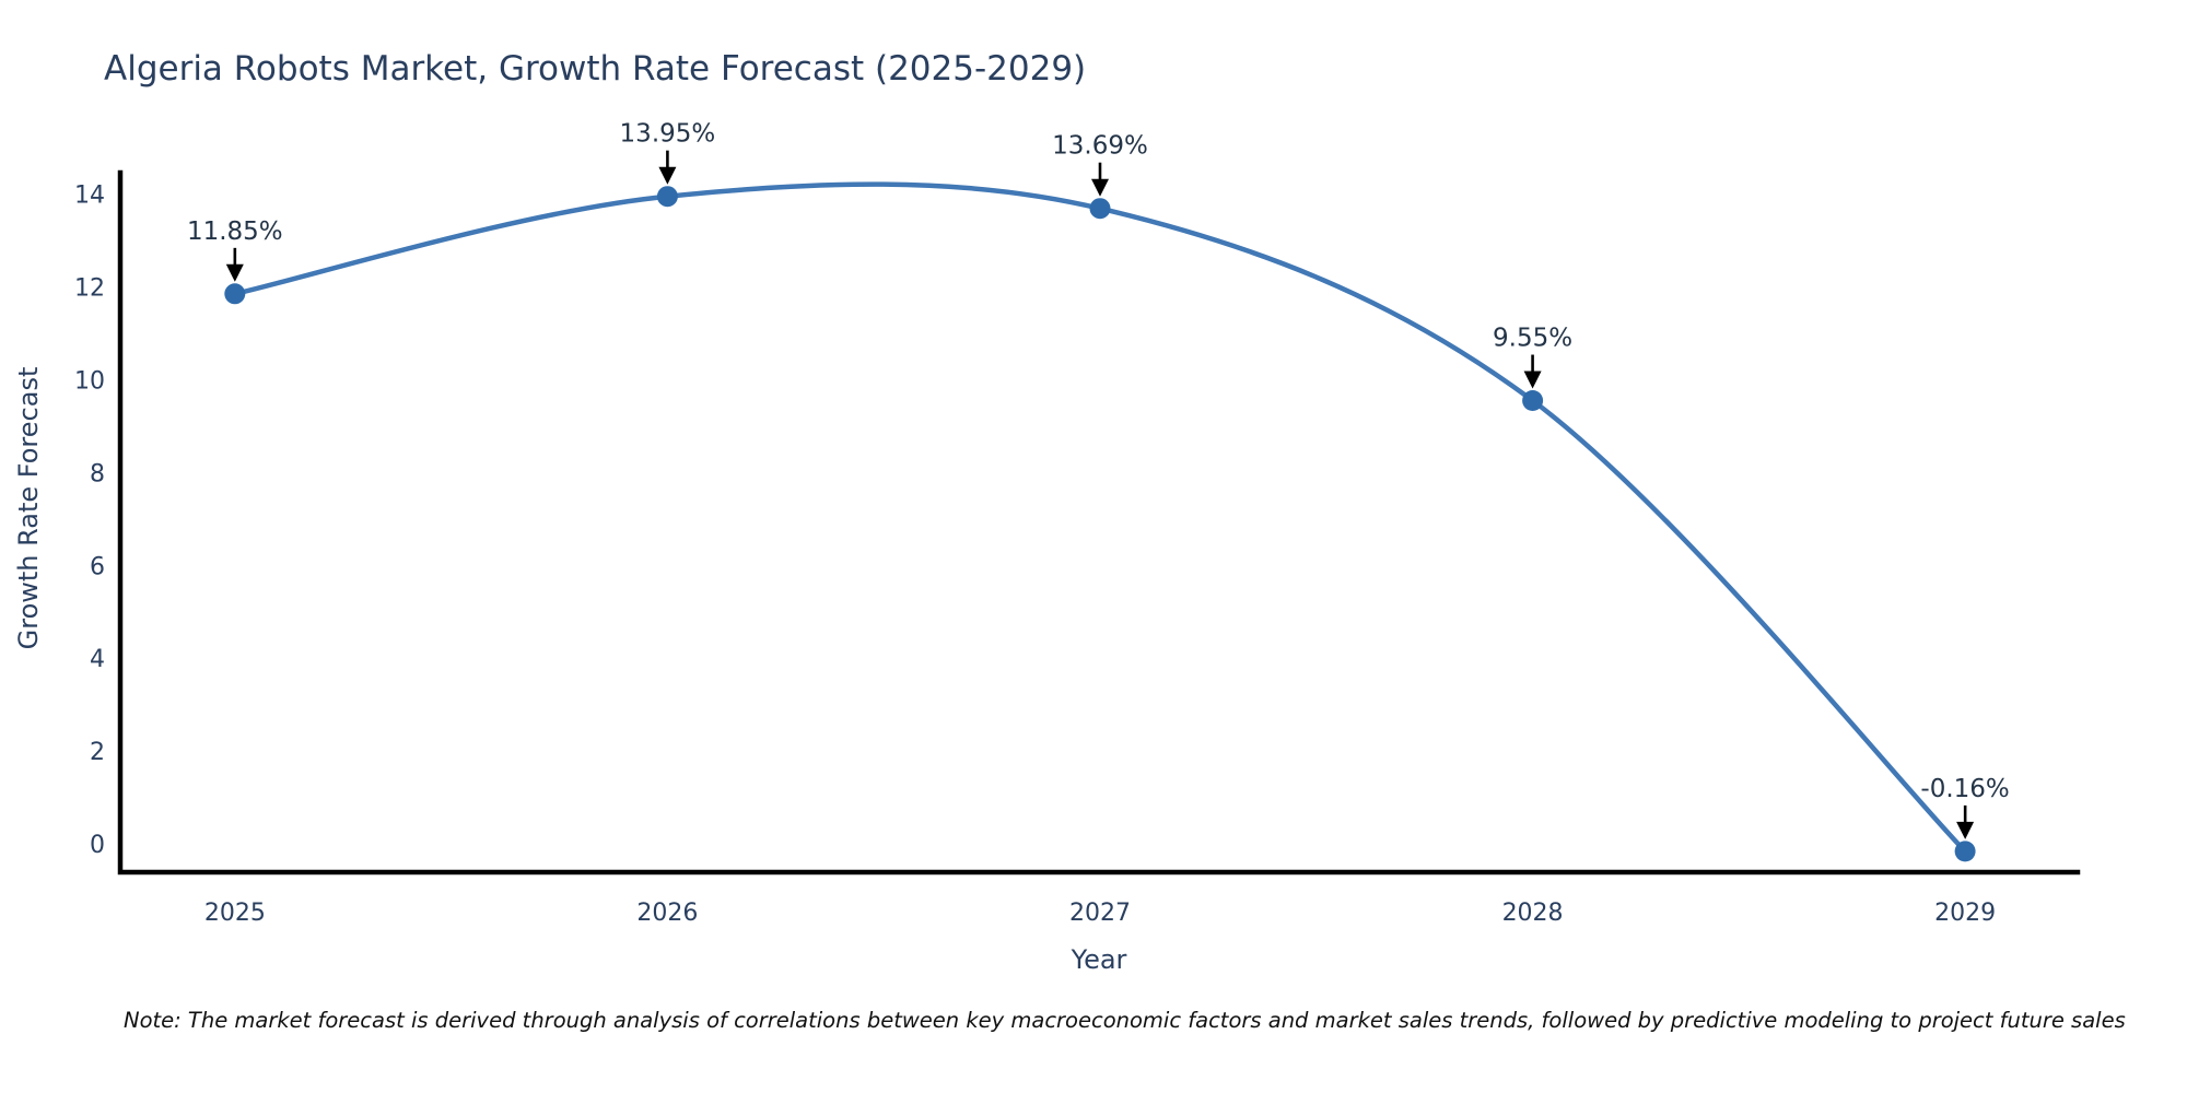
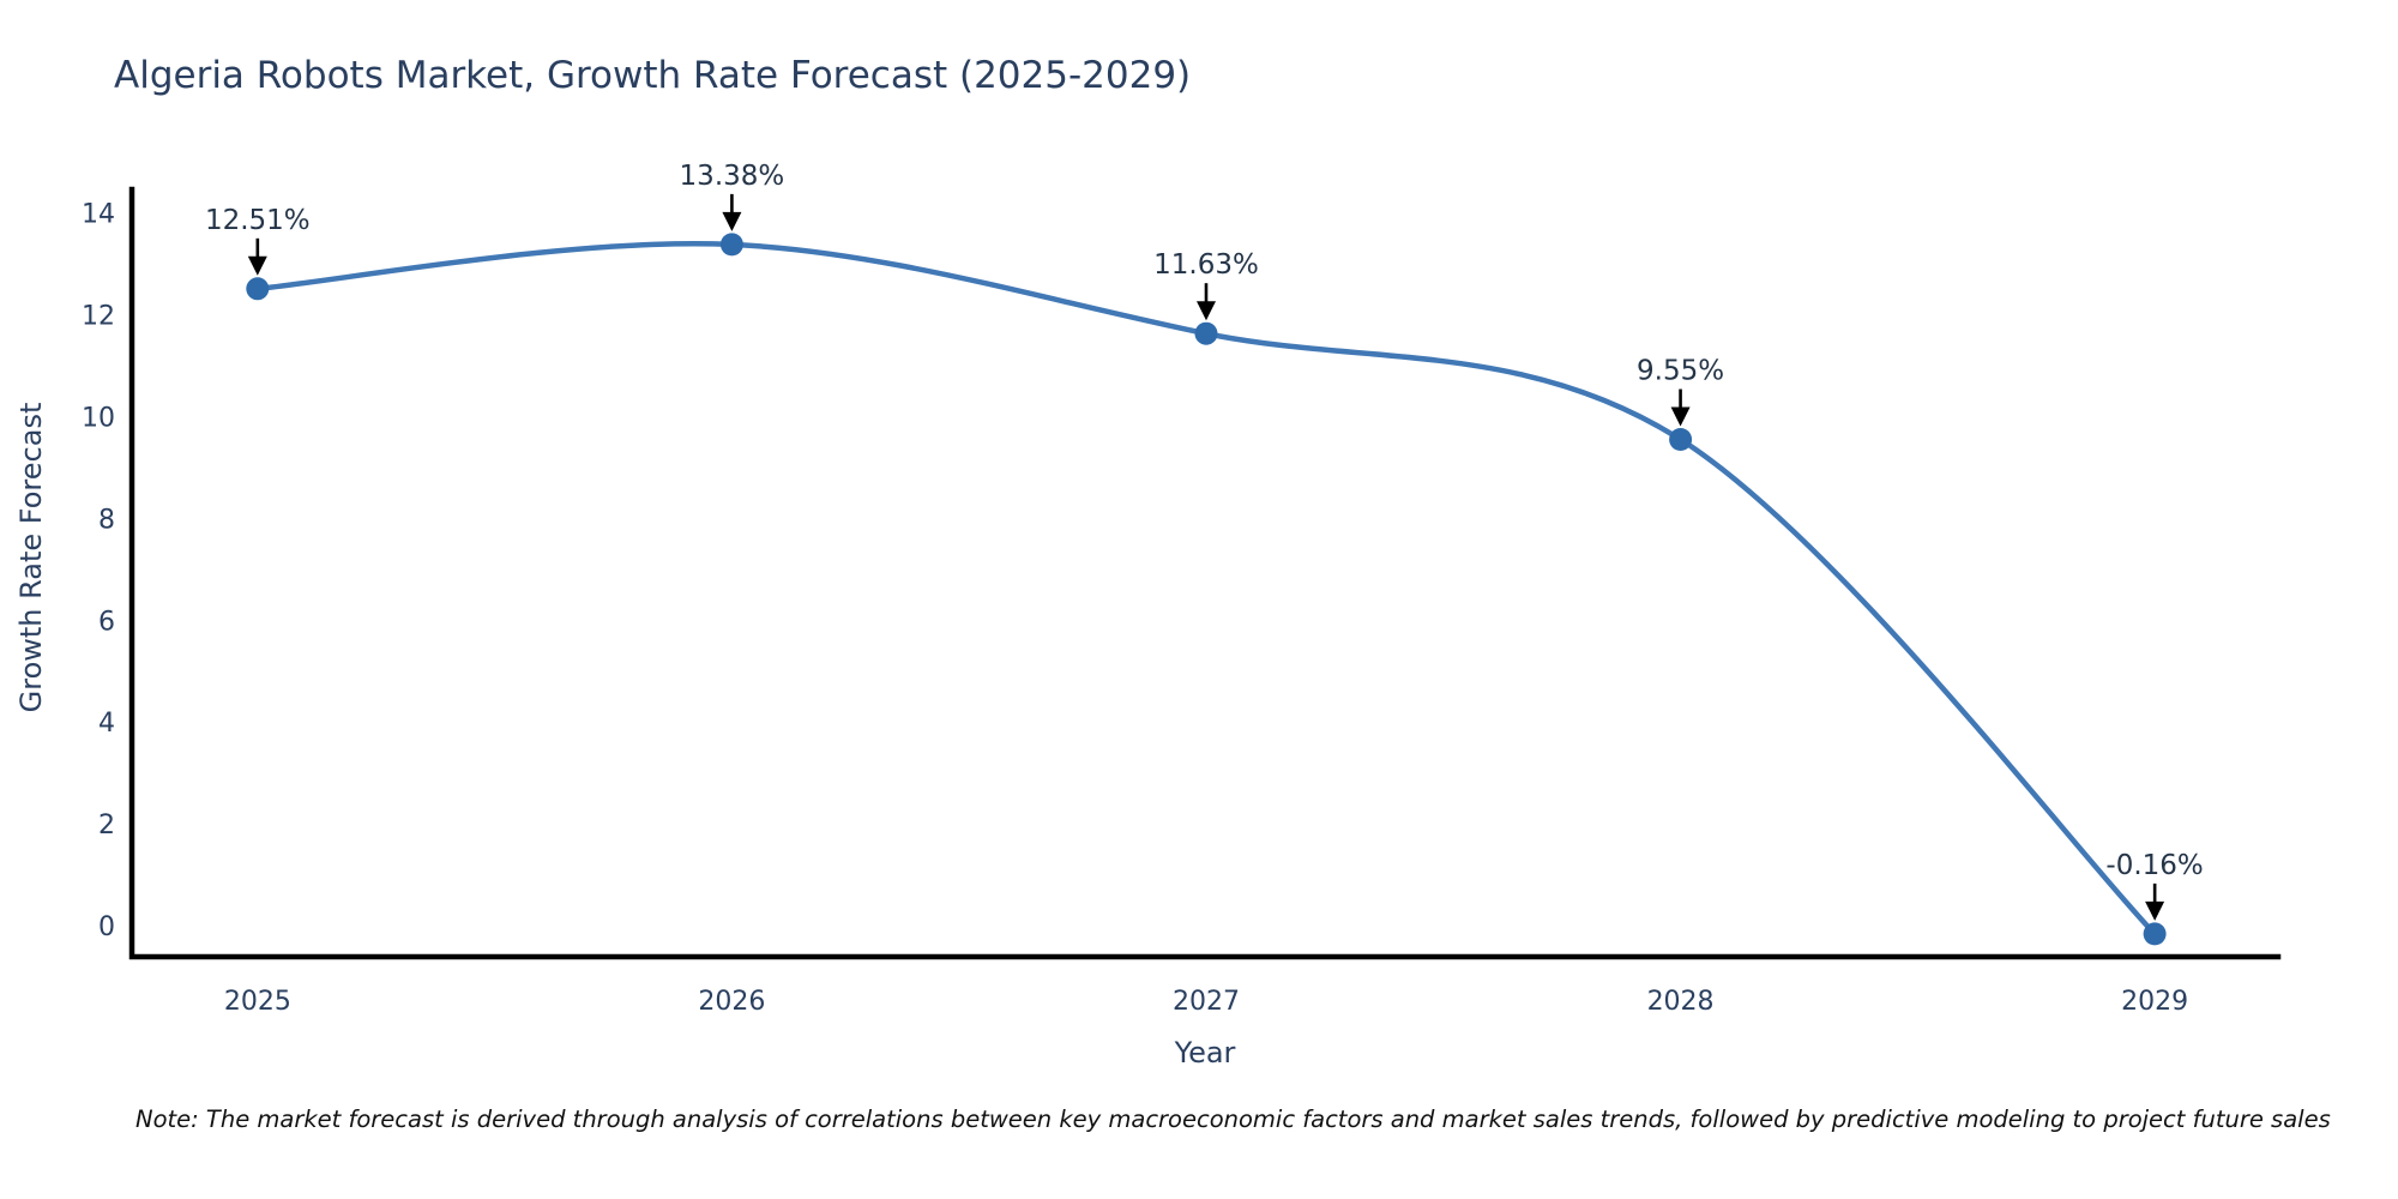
2025: 11.85% -> 12.51%
2026: 13.95% -> 13.38%
2027: 13.69% -> 11.63%
